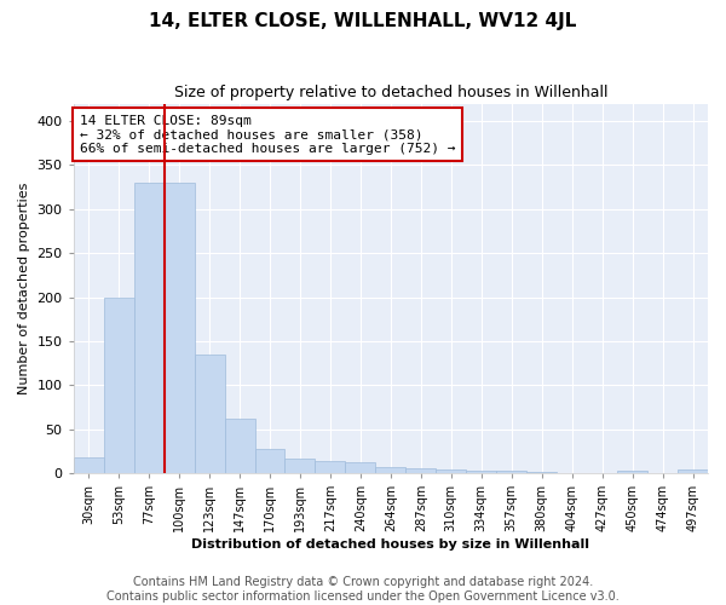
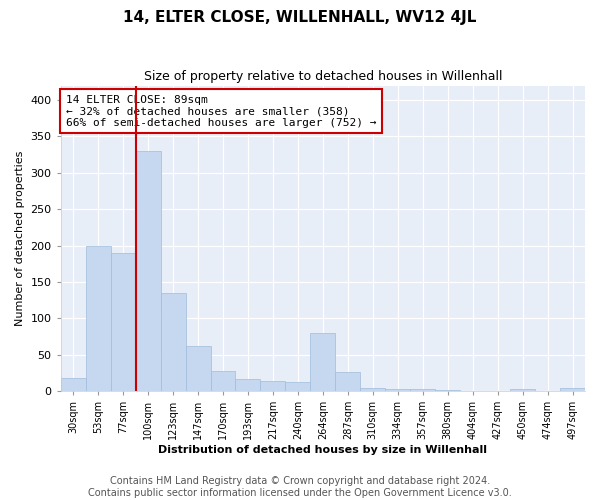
77sqm: 330 -> 190
264sqm: 7 -> 80
287sqm: 5 -> 26
